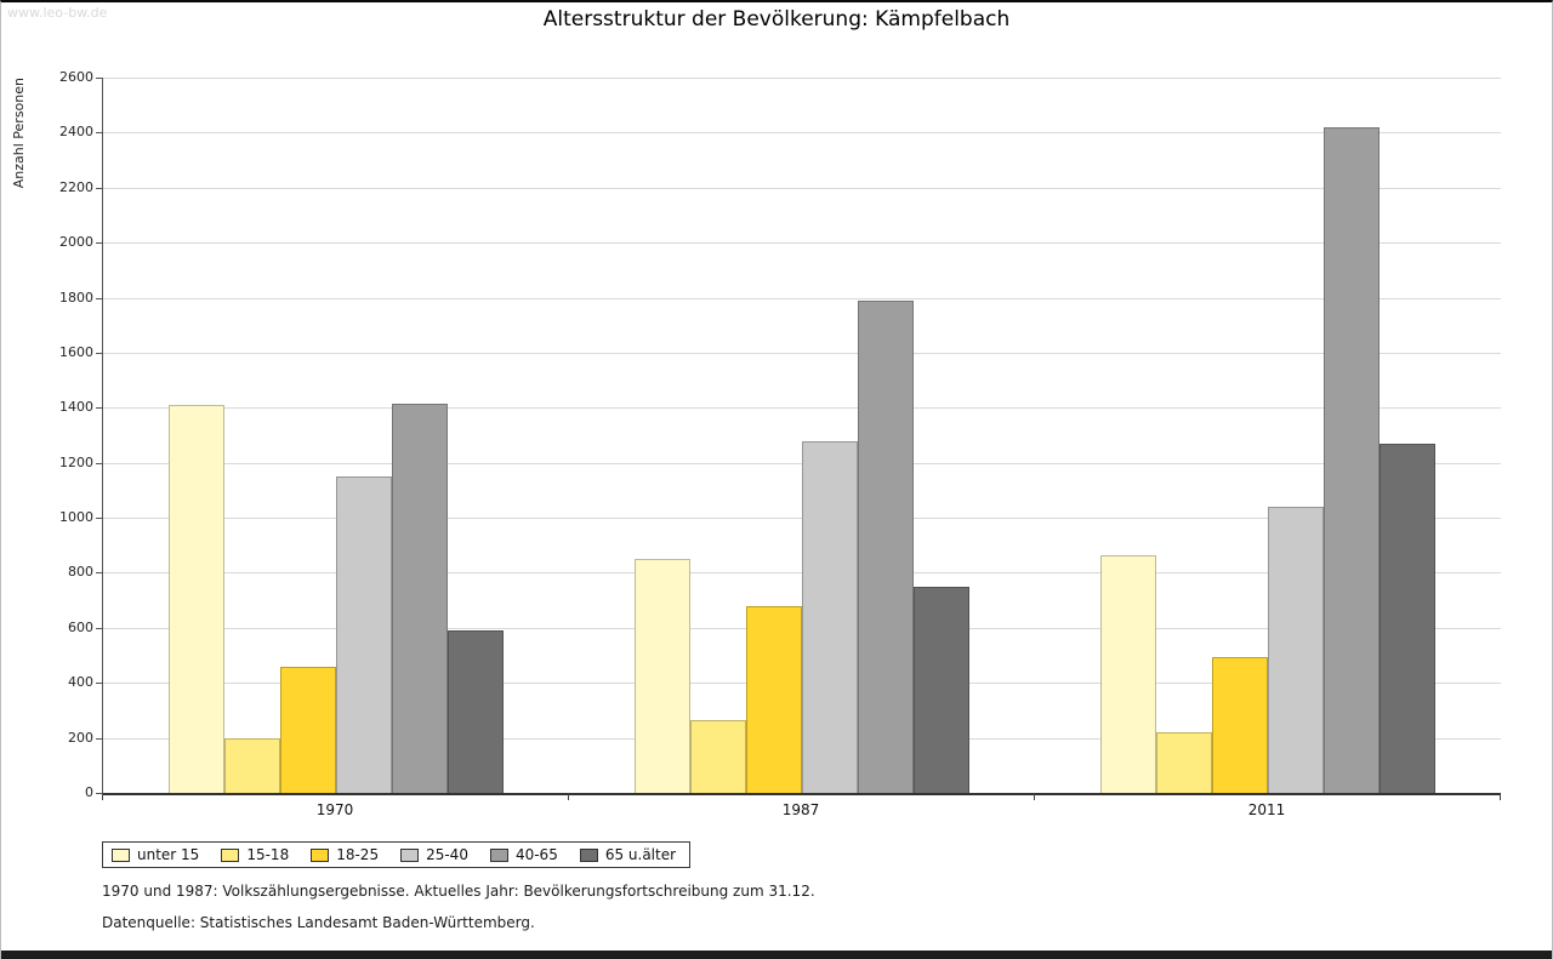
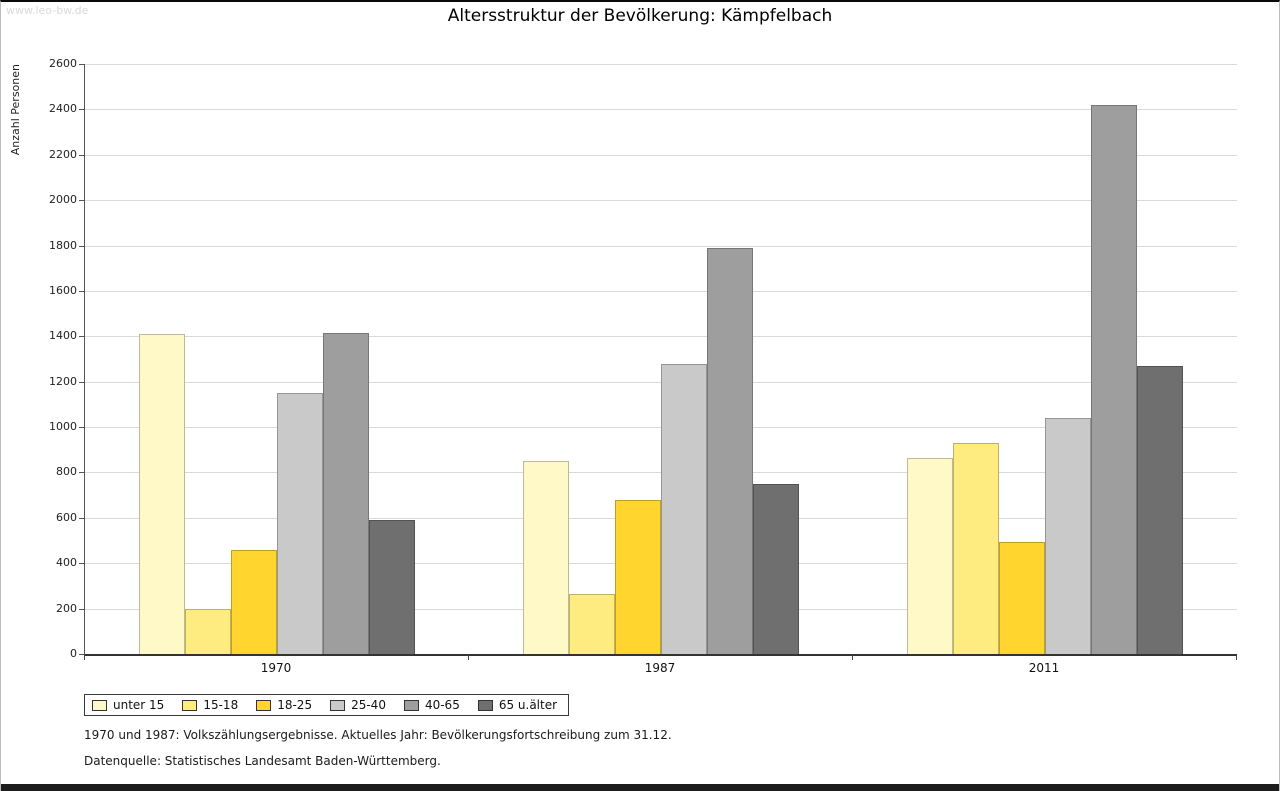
15-18/2011: 220 -> 930
